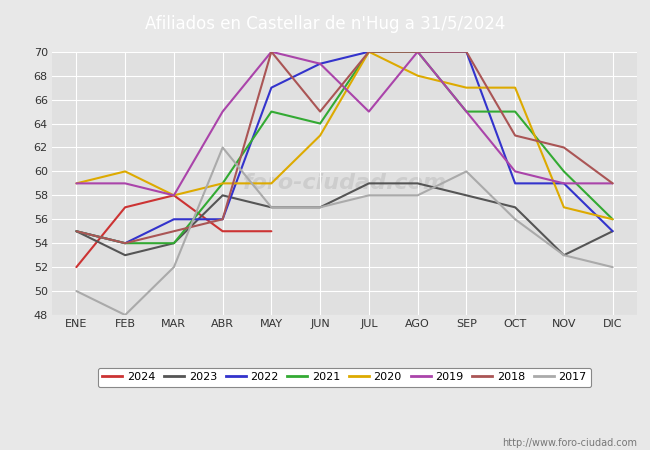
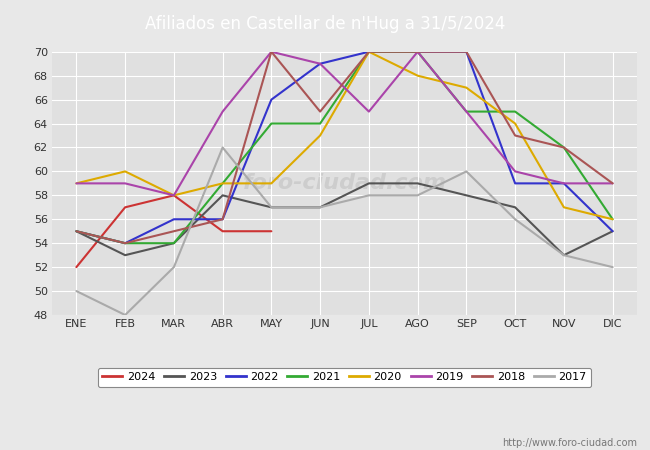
2022/MAY: 67 -> 66
2021/MAY: 65 -> 64
2020/OCT: 67 -> 64
2021/NOV: 60 -> 62
